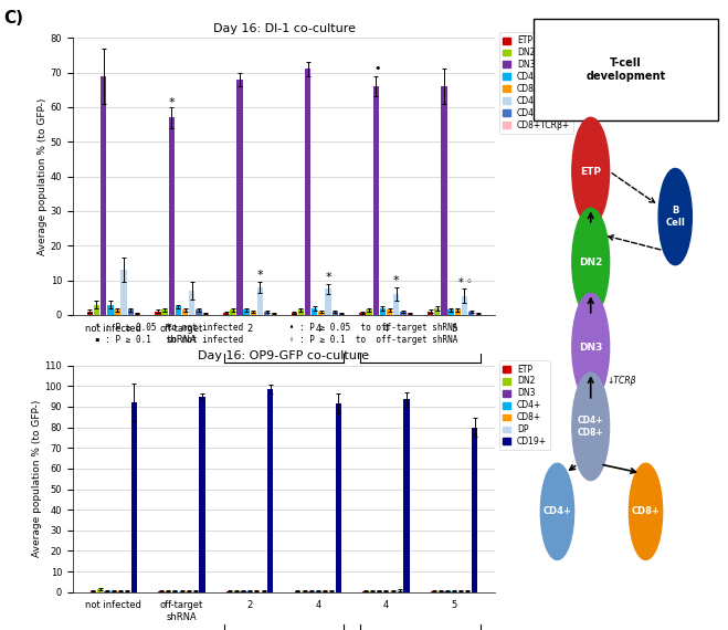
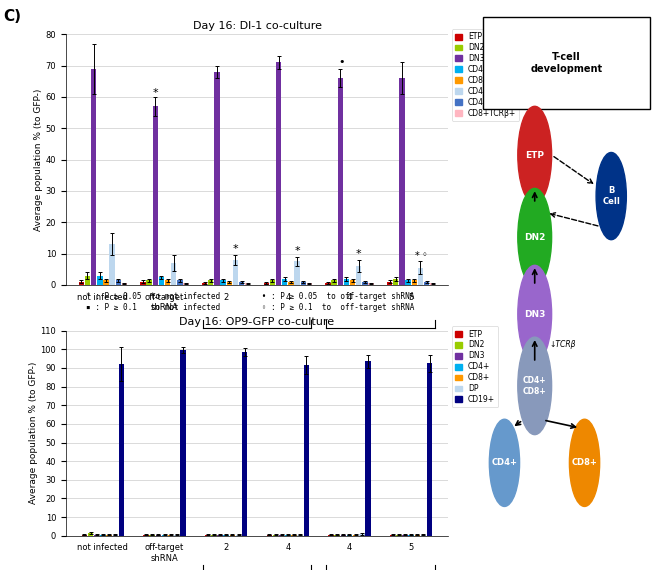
Day 16: OP9-GFP co-culture/CD19+/off-target shRNA: 95 -> 100
Day 16: OP9-GFP co-culture/CD19+/5: 80 -> 92
